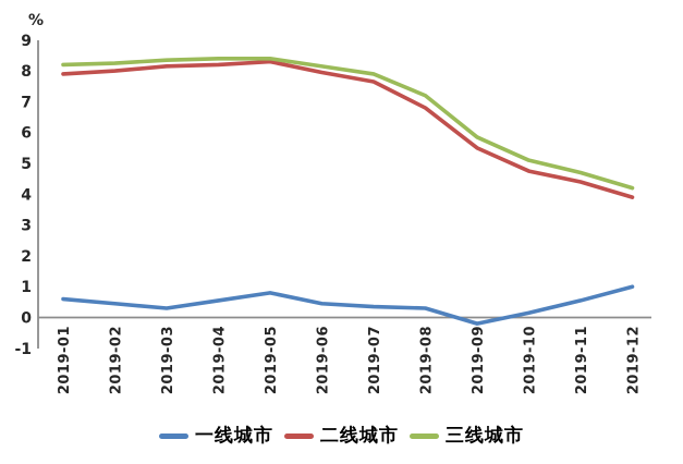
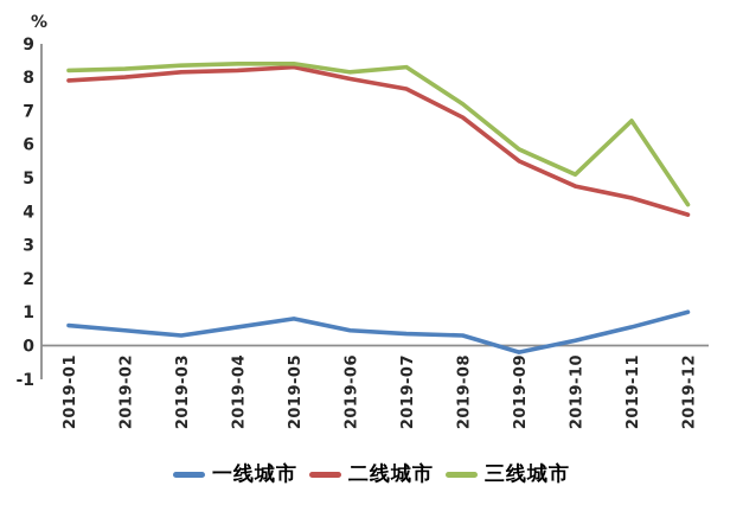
三线城市/2019-07: 7.9 -> 8.3
三线城市/2019-11: 4.7 -> 6.7
